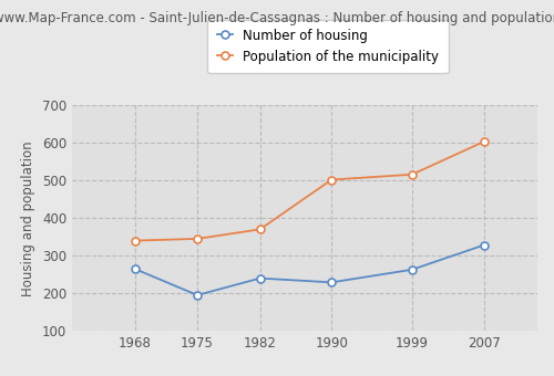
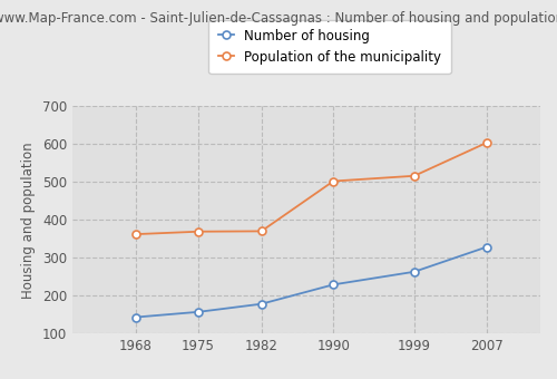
Number of housing/1968: 265 -> 143
Population of the municipality/1968: 340 -> 362
Number of housing/1975: 195 -> 157
Population of the municipality/1975: 345 -> 369
Number of housing/1982: 240 -> 178
